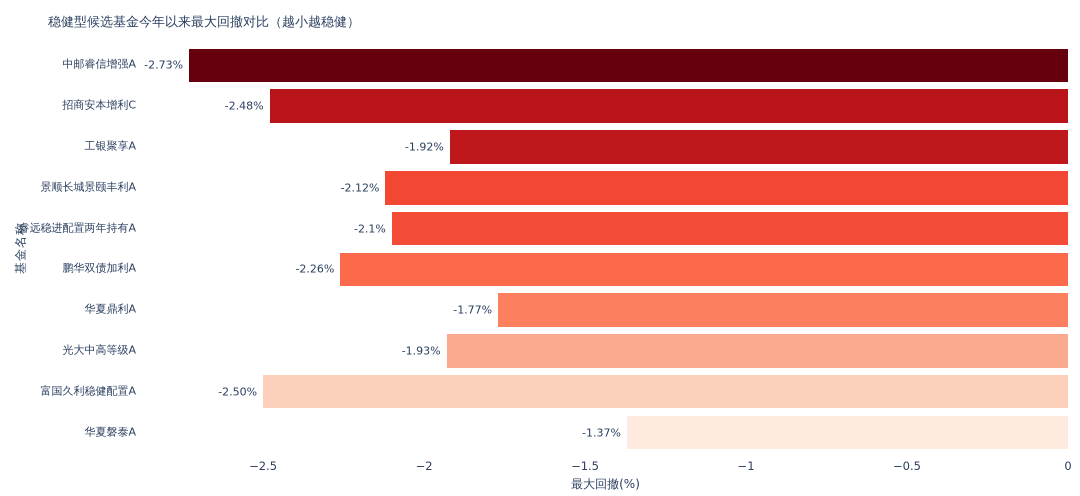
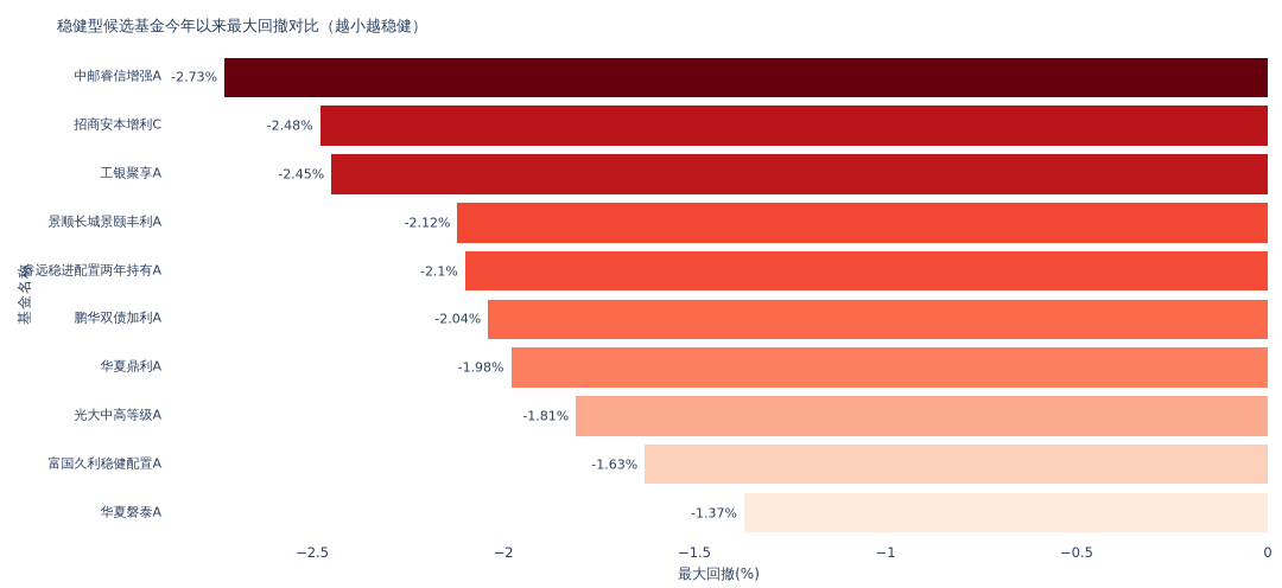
工银聚享A: -1.92% -> -2.45%
鹏华双债加利A: -2.26% -> -2.04%
华夏鼎利A: -1.77% -> -1.98%
光大中高等级A: -1.93% -> -1.81%
富国久利稳健配置A: -2.50% -> -1.63%
